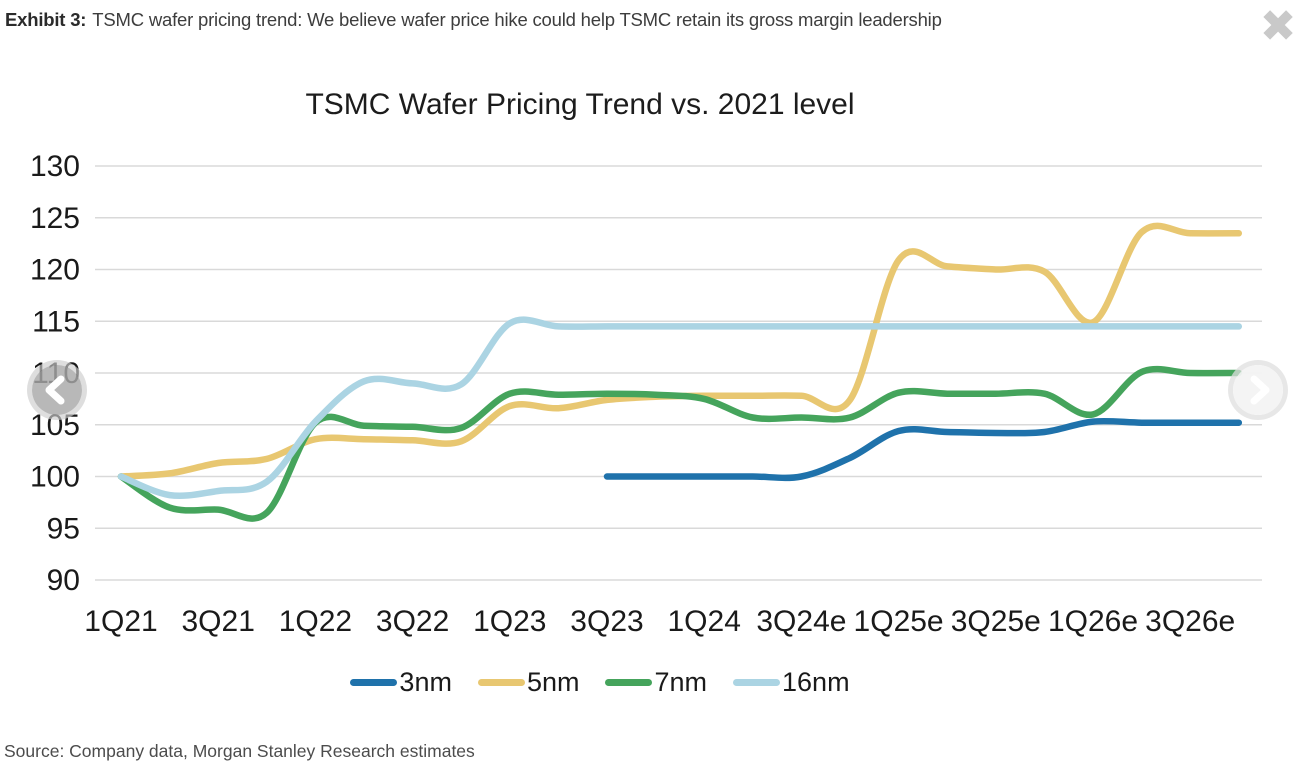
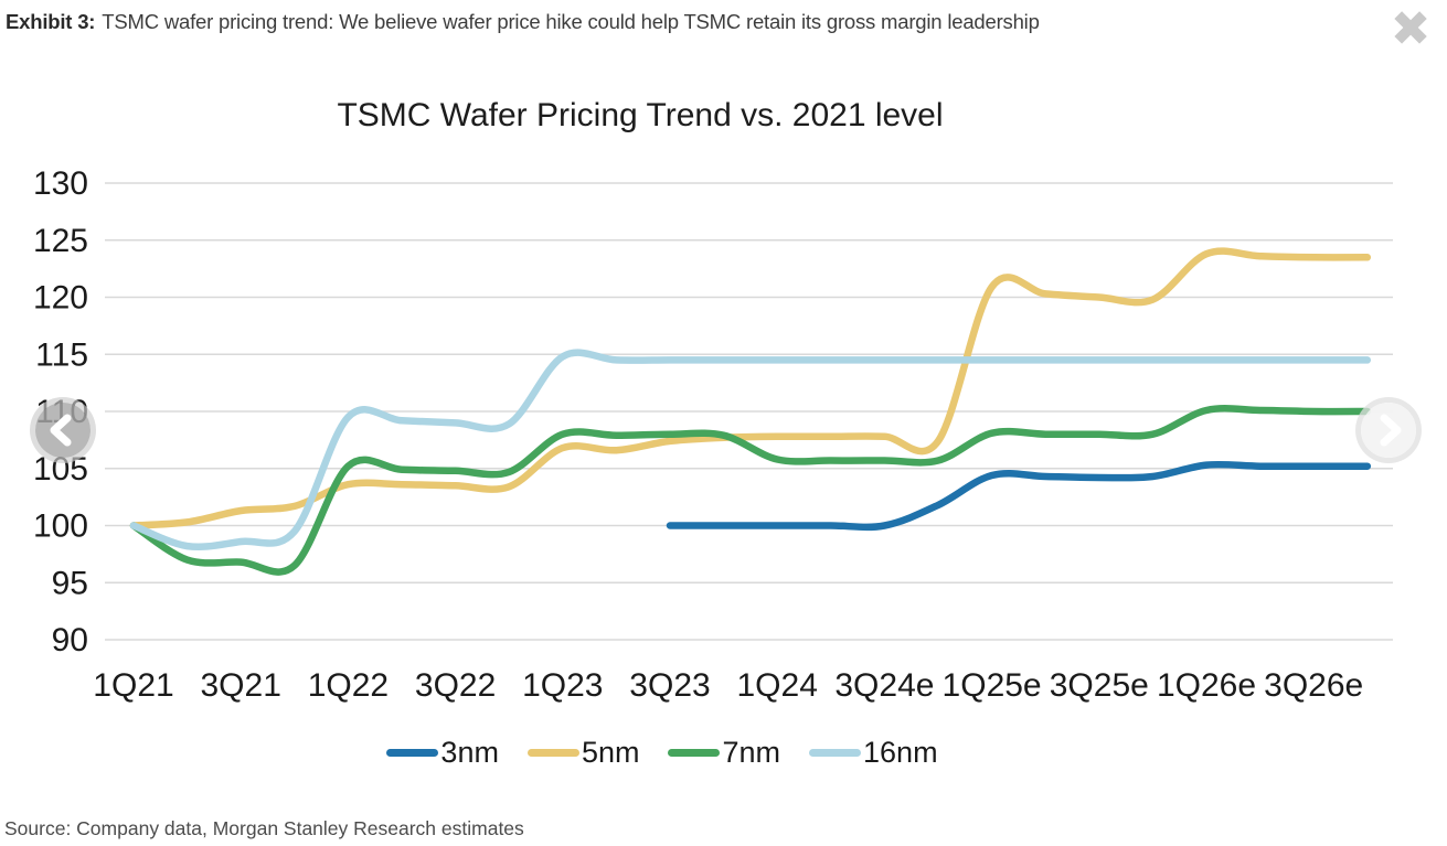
16nm/1Q22: 105.3 -> 109.5
7nm/1Q24: 107.5 -> 105.8
5nm/1Q26e: 114.9 -> 123.8
7nm/1Q26e: 106.0 -> 110.1
